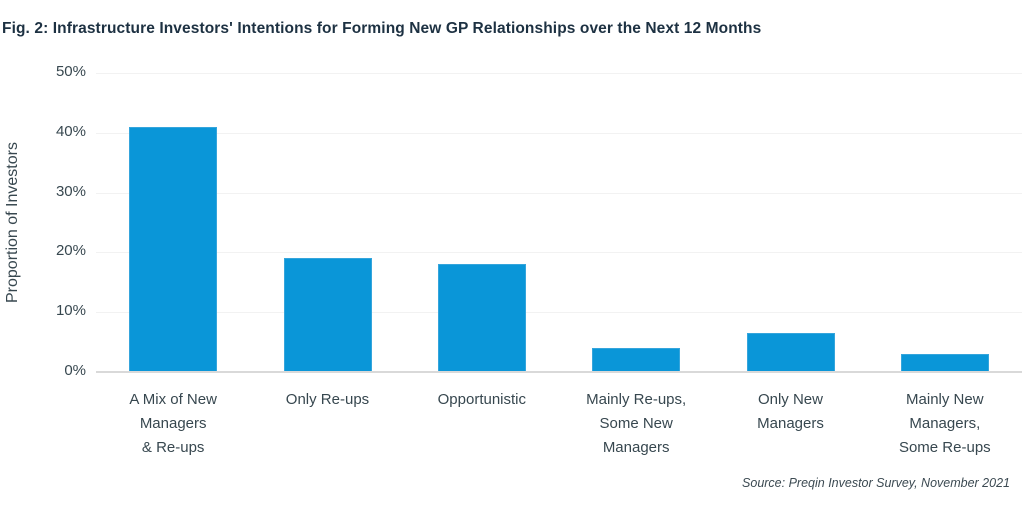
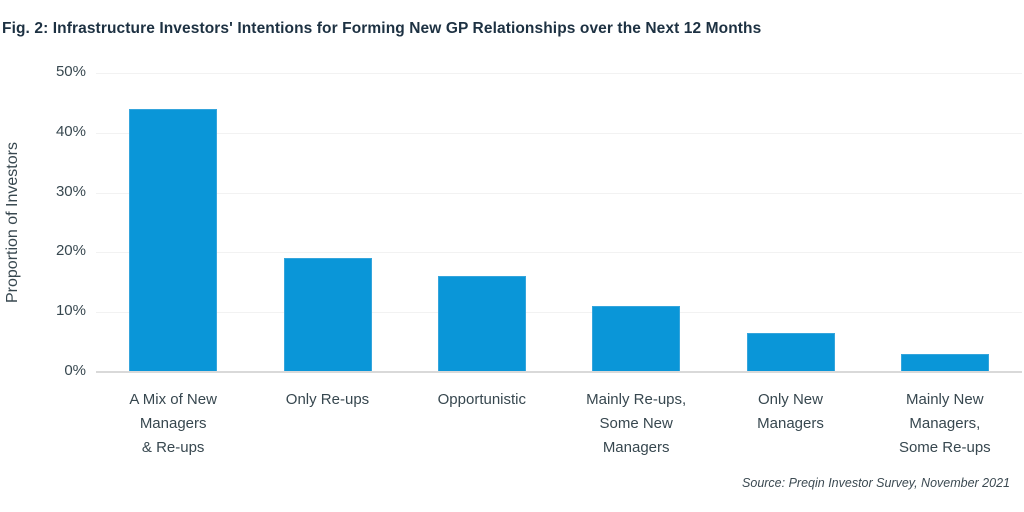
A Mix of New Managers & Re-ups: 41% -> 44%
Opportunistic: 18% -> 16%
Mainly Re-ups, Some New Managers: 4% -> 11%
